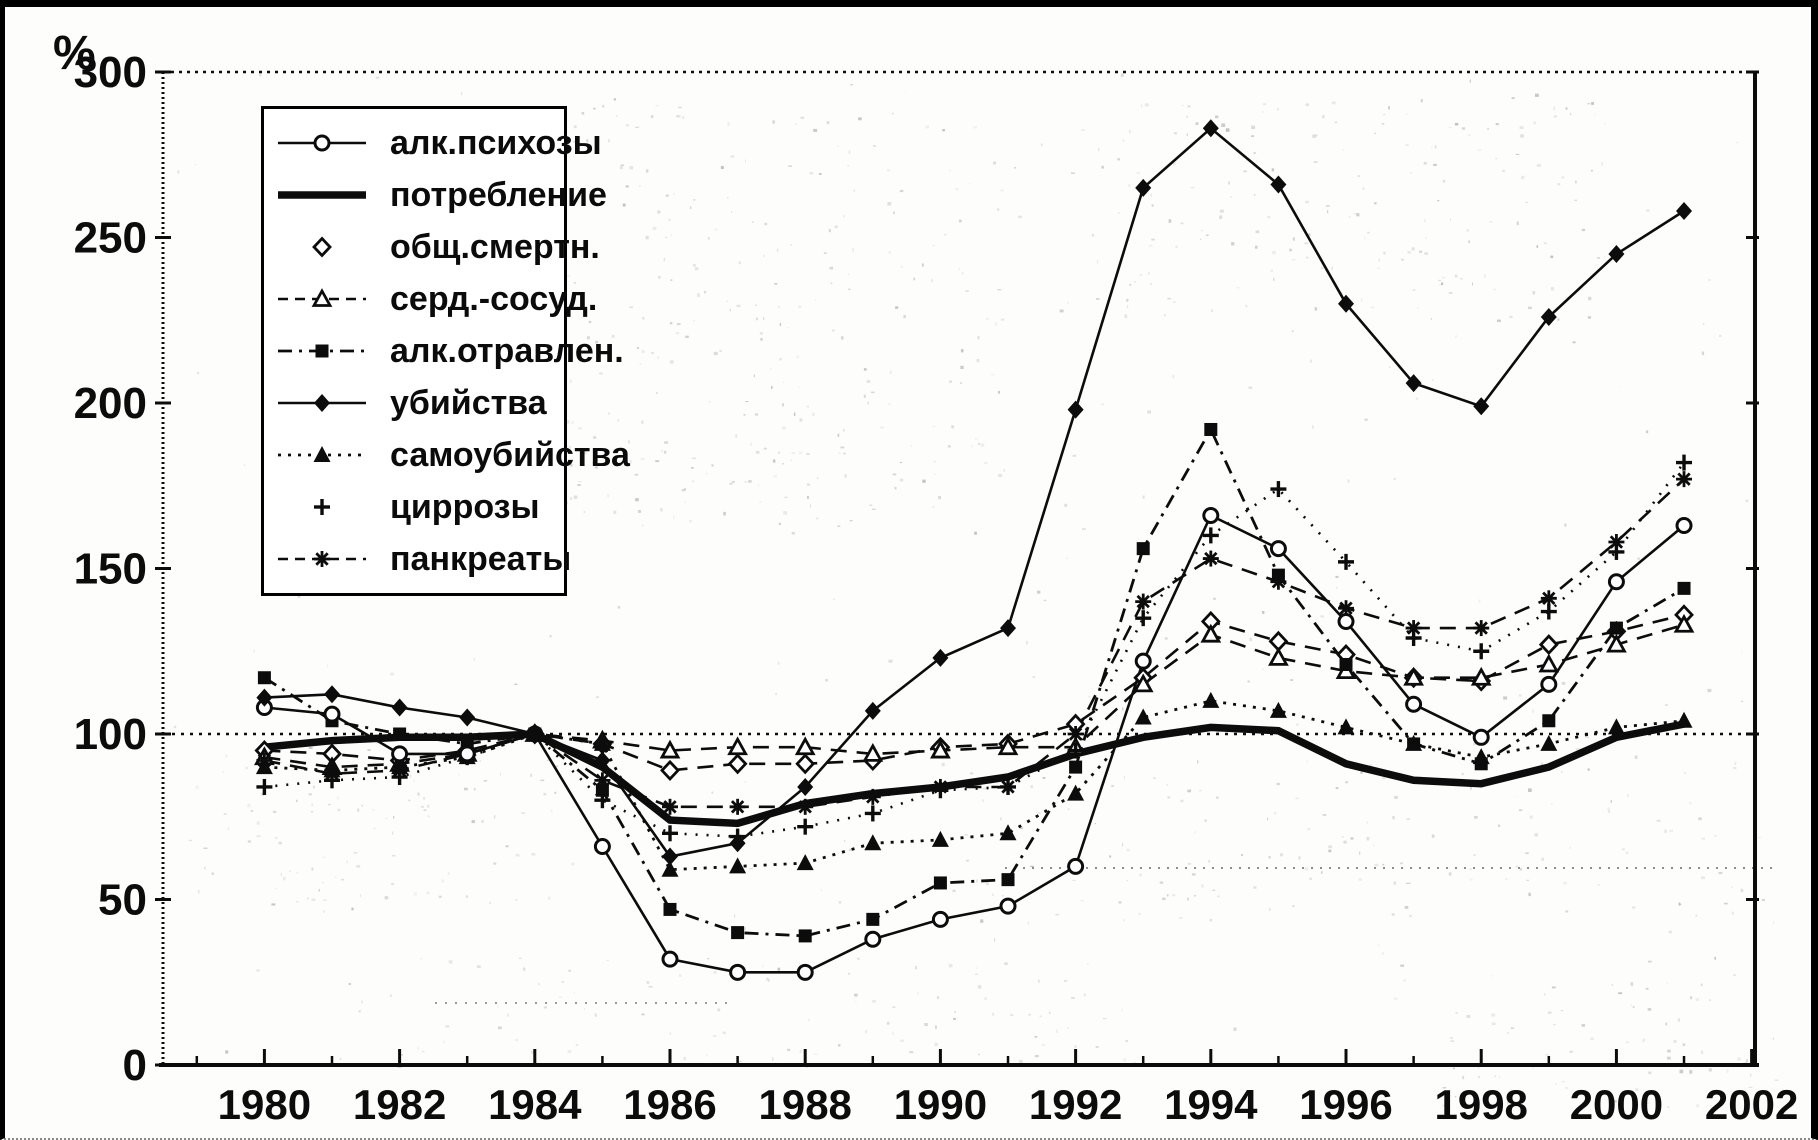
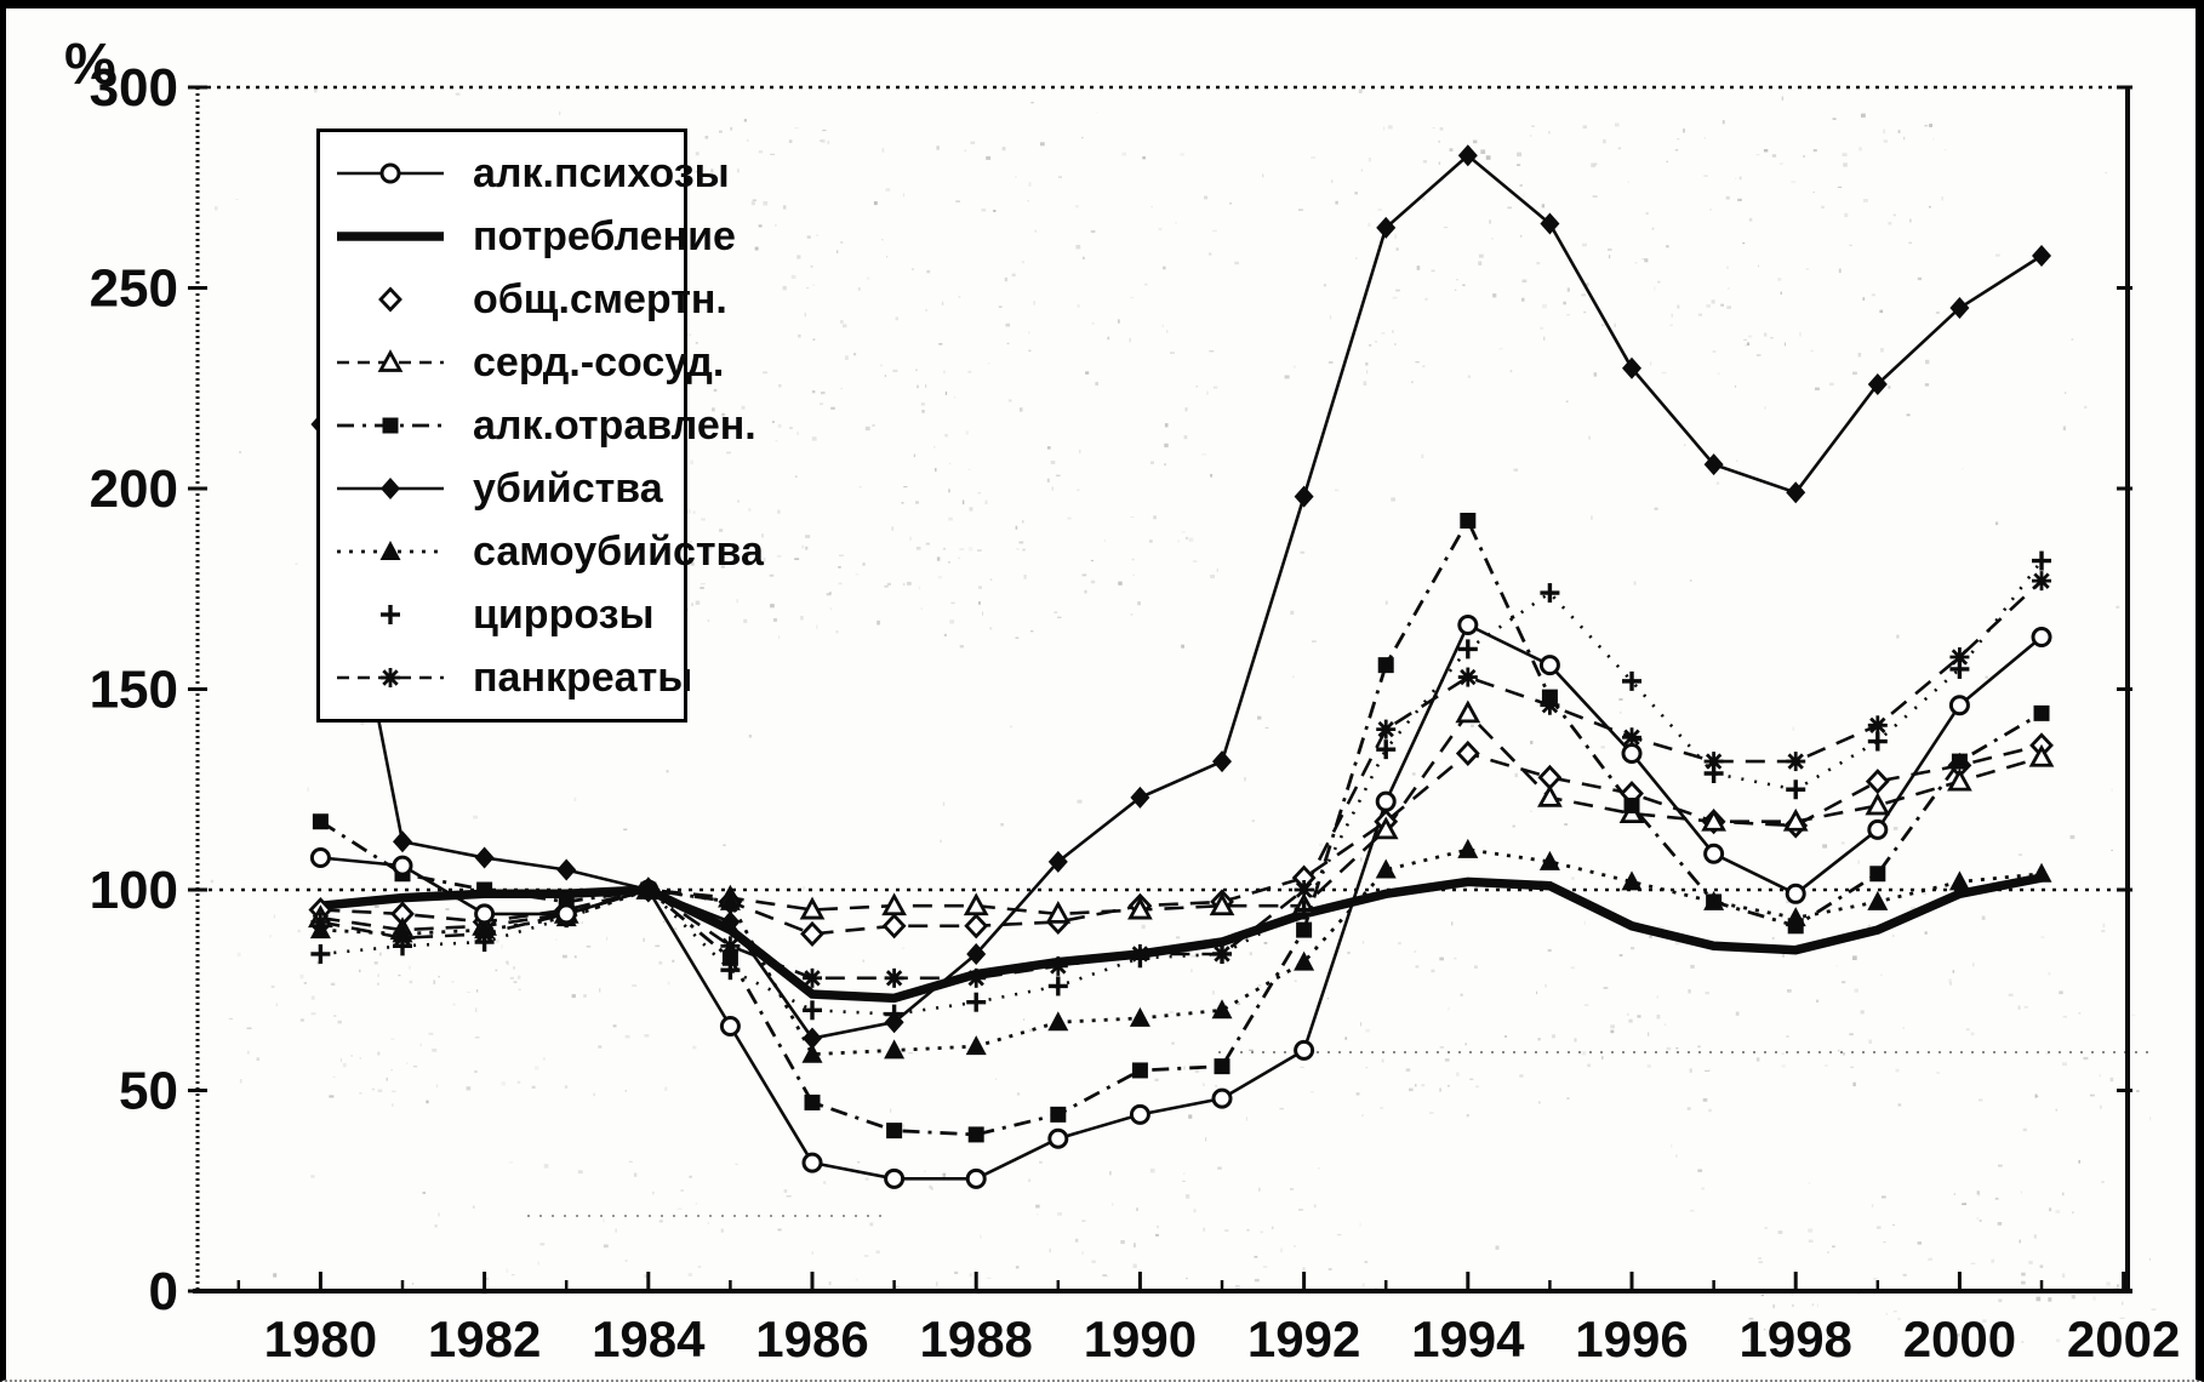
убийства/1980: 111 -> 216
серд.-сосуд./1994: 130 -> 144
